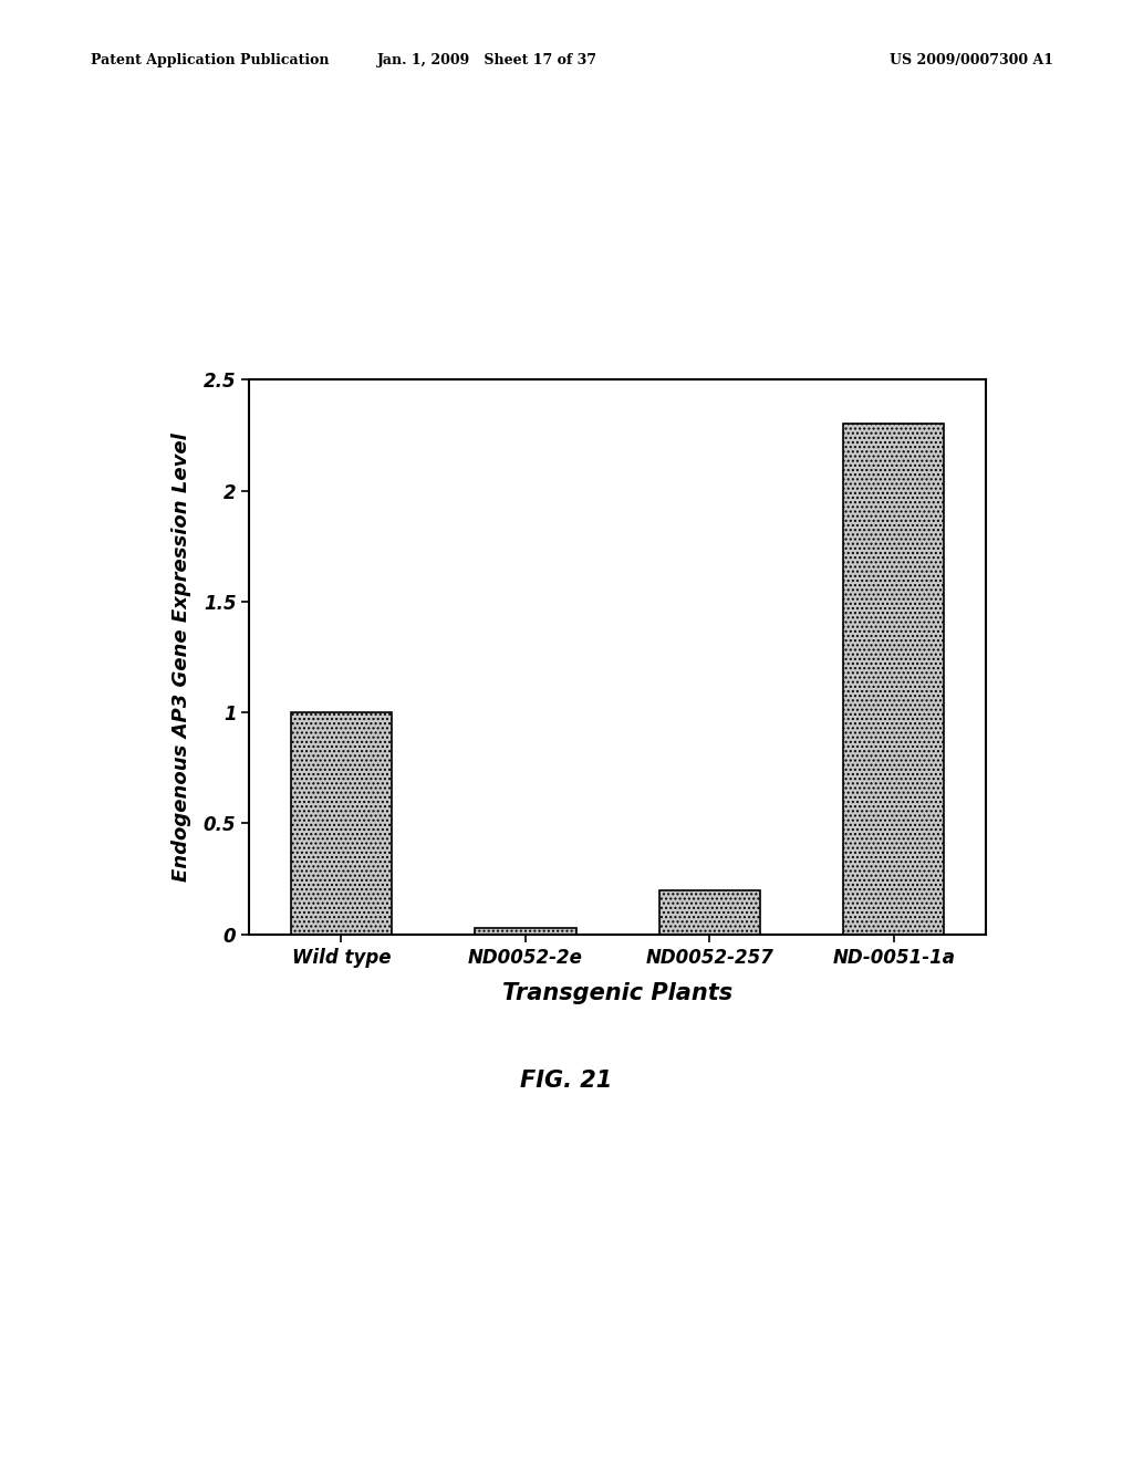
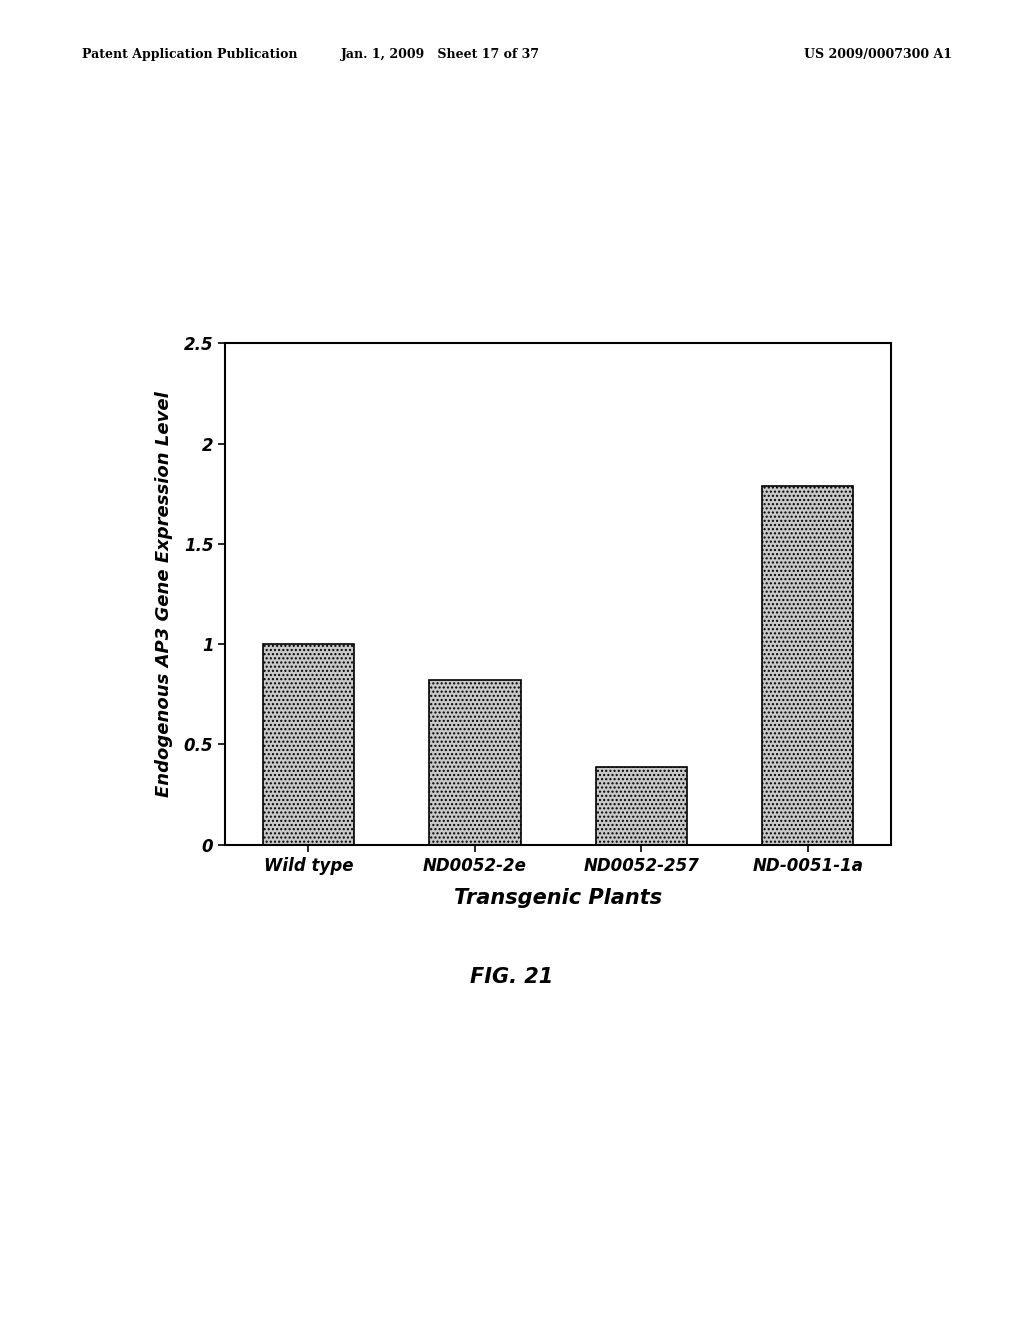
ND0052-2e: 0.03 -> 0.82
ND0052-257: 0.20 -> 0.39
ND-0051-1a: 2.30 -> 1.79
